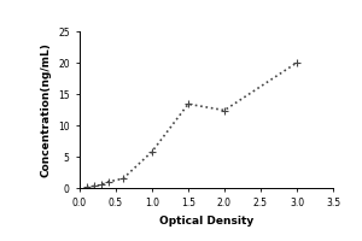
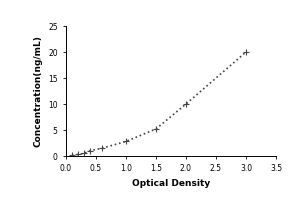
1.0: 5.8 -> 2.8
1.5: 13.4 -> 5.2
2.0: 12.4 -> 10.0
